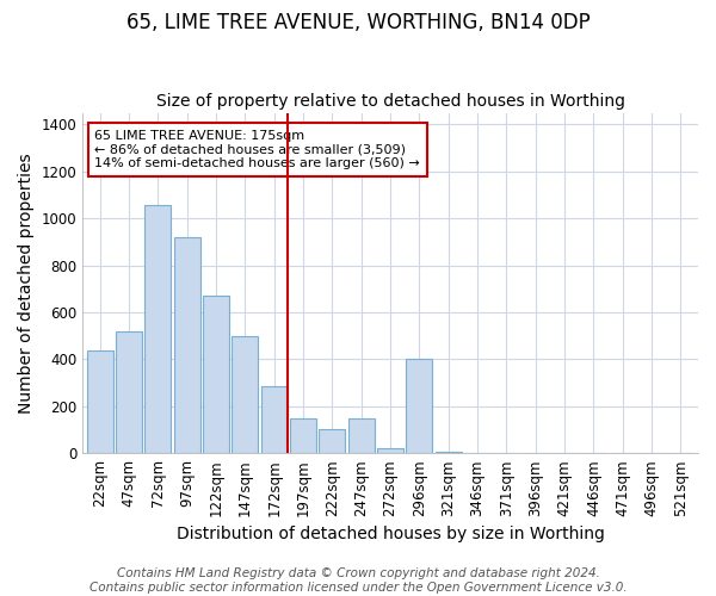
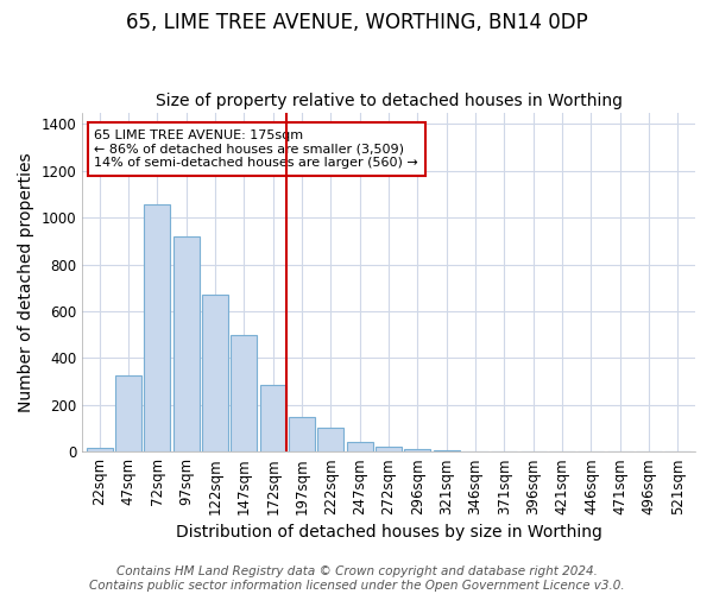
22sqm: 440 -> 20
47sqm: 520 -> 320
247sqm: 150 -> 40
296sqm: 400 -> 10
